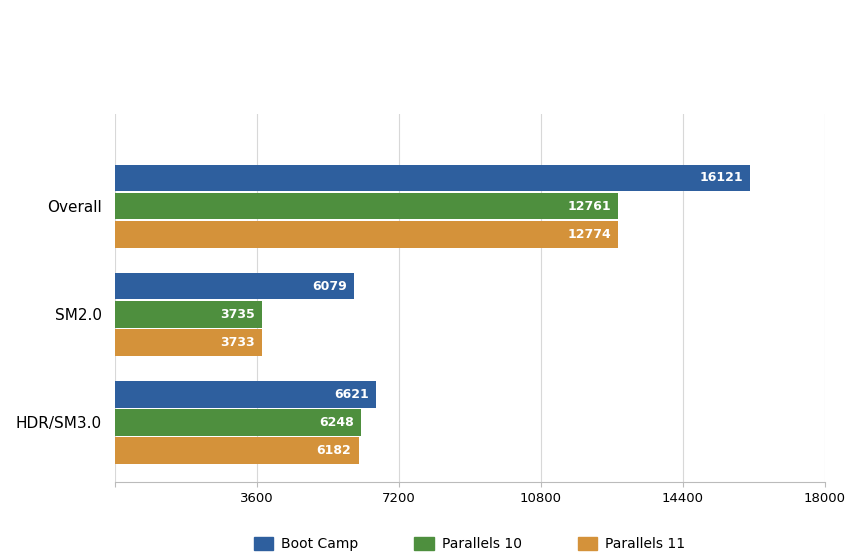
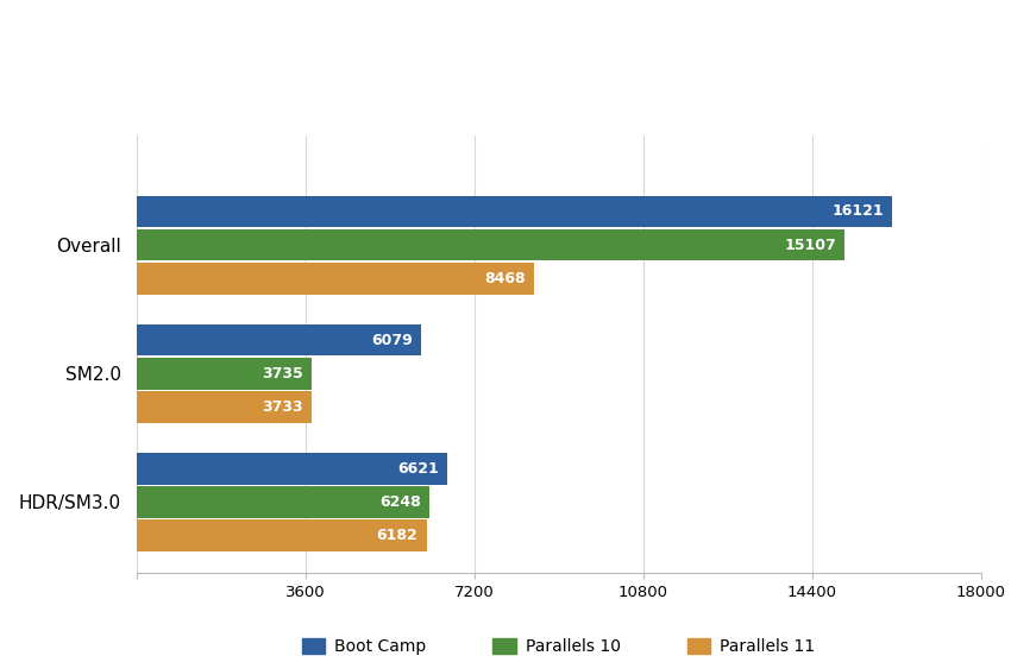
Parallels 10/Overall: 12761 -> 15107
Parallels 11/Overall: 12774 -> 8468
